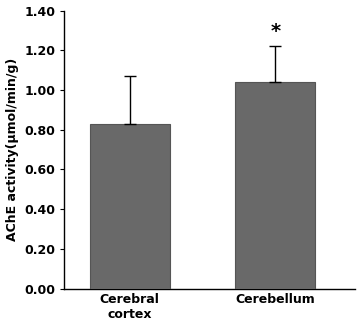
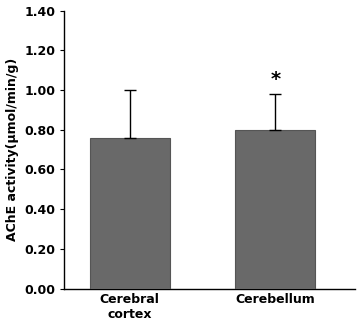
Cerebral cortex: 0.83 -> 0.76
Cerebellum: 1.04 -> 0.80
